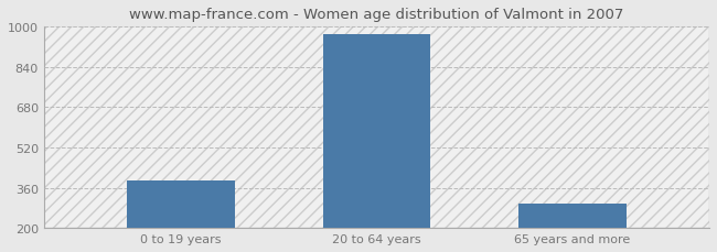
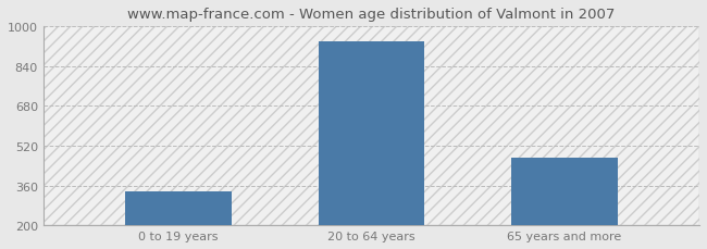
0 to 19 years: 390 -> 335
20 to 64 years: 970 -> 940
65 years and more: 295 -> 470
